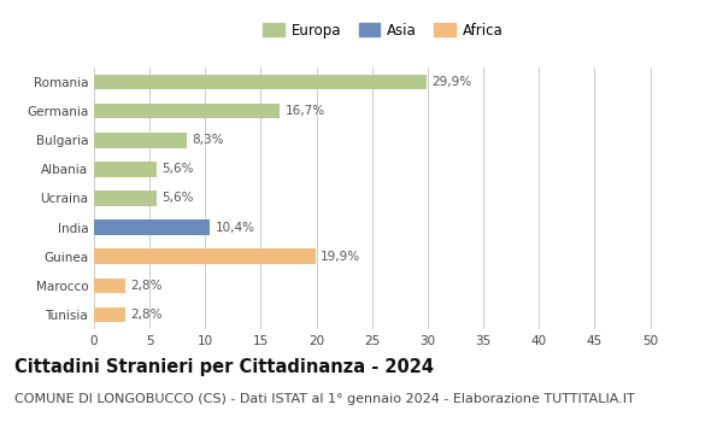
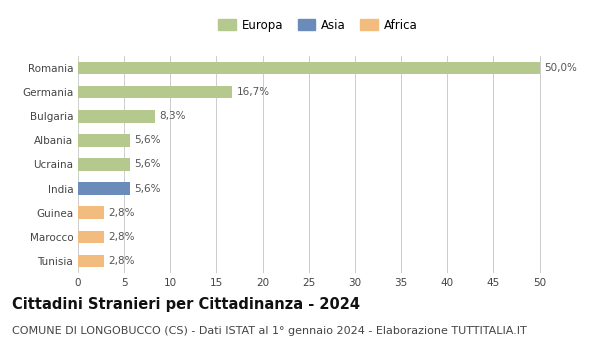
Romania: 29,9% -> 50,0%
India: 10,4% -> 5,6%
Guinea: 19,9% -> 2,8%
